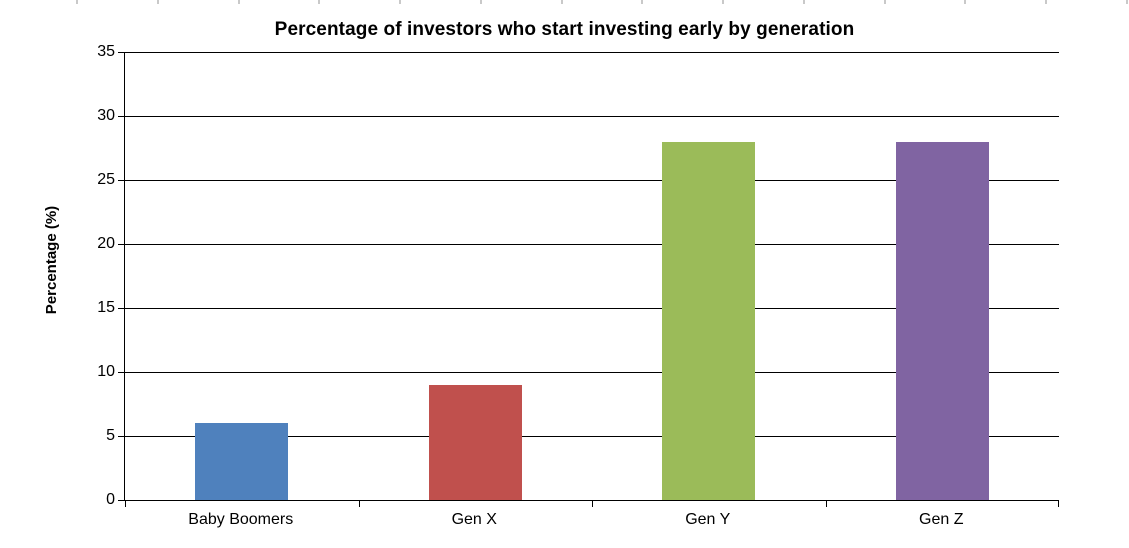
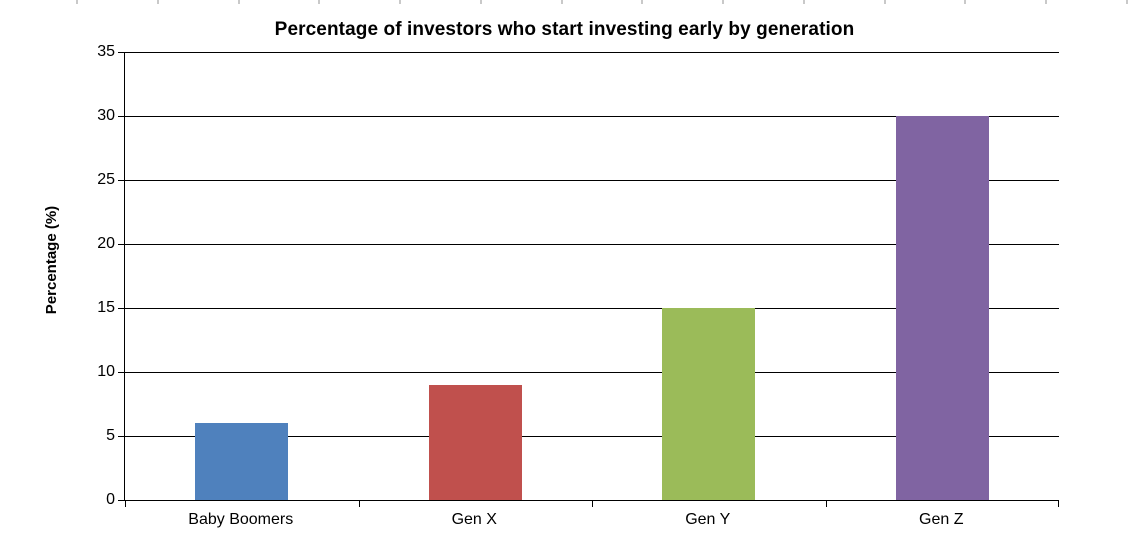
Gen Y: 28 -> 15
Gen Z: 28 -> 30
